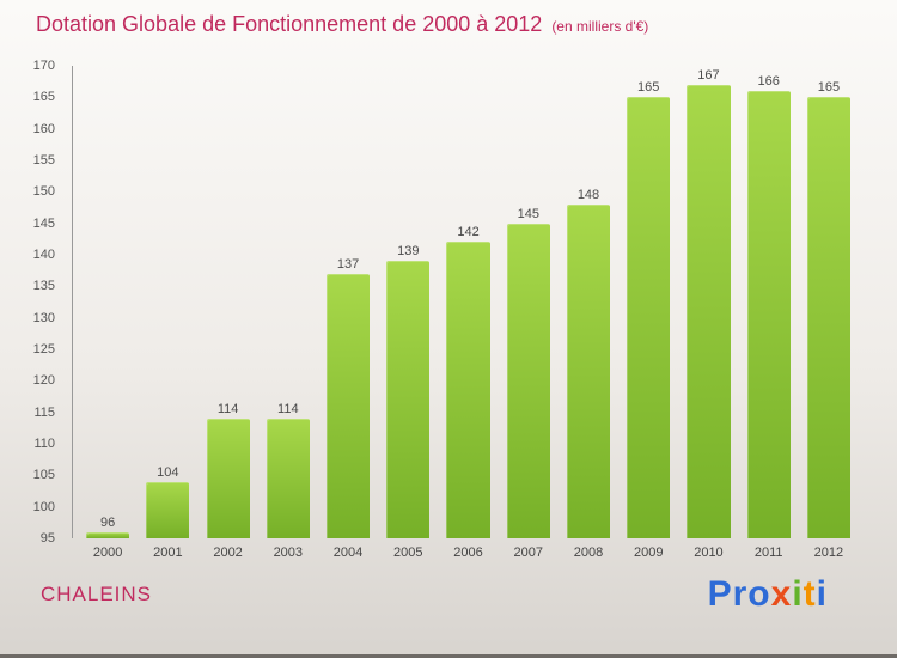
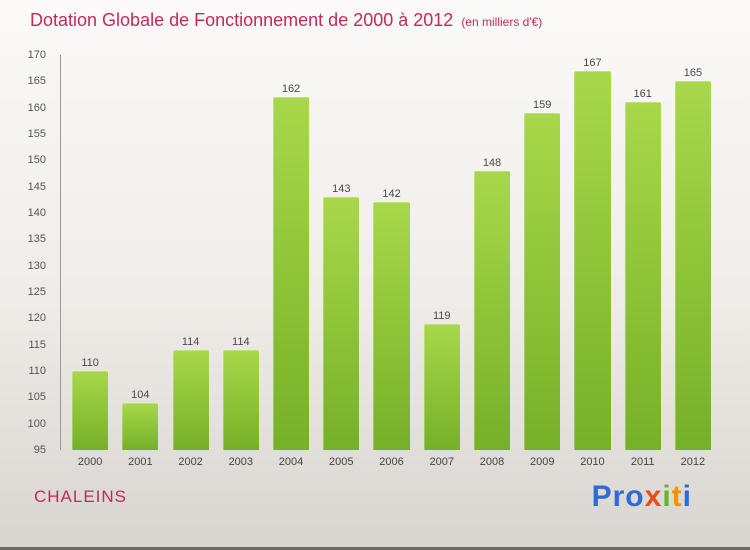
2000: 96 -> 110
2004: 137 -> 162
2005: 139 -> 143
2007: 145 -> 119
2009: 165 -> 159
2011: 166 -> 161
